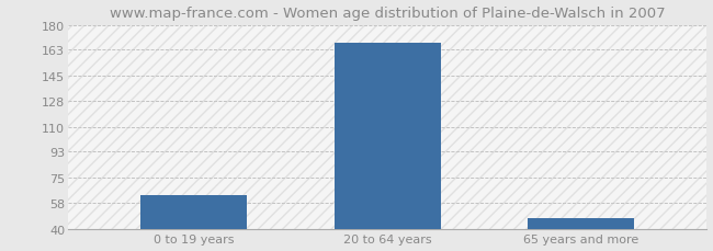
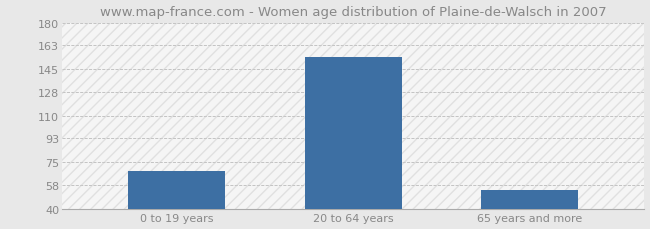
0 to 19 years: 63 -> 68
20 to 64 years: 168 -> 154
65 years and more: 47 -> 54
